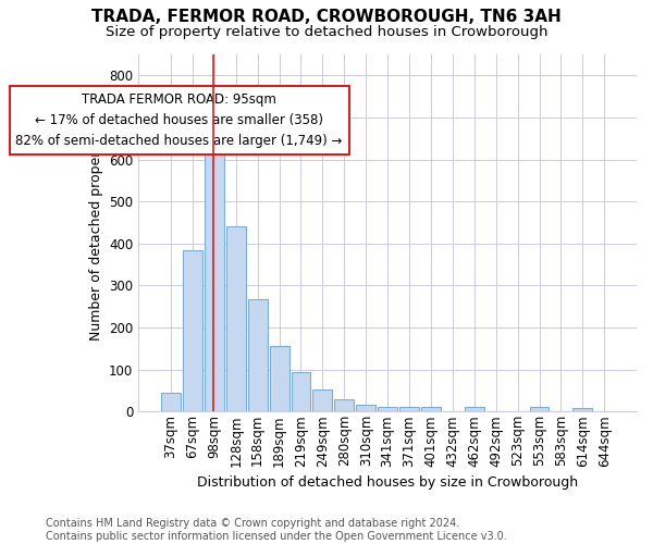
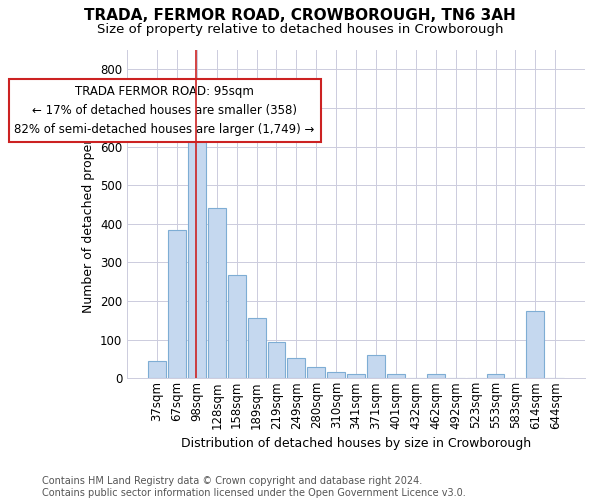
371sqm: 11 -> 60
614sqm: 8 -> 175
